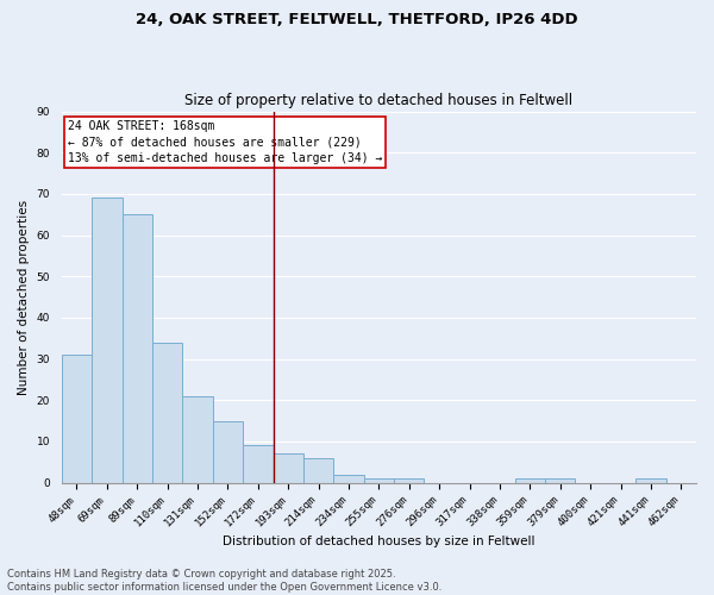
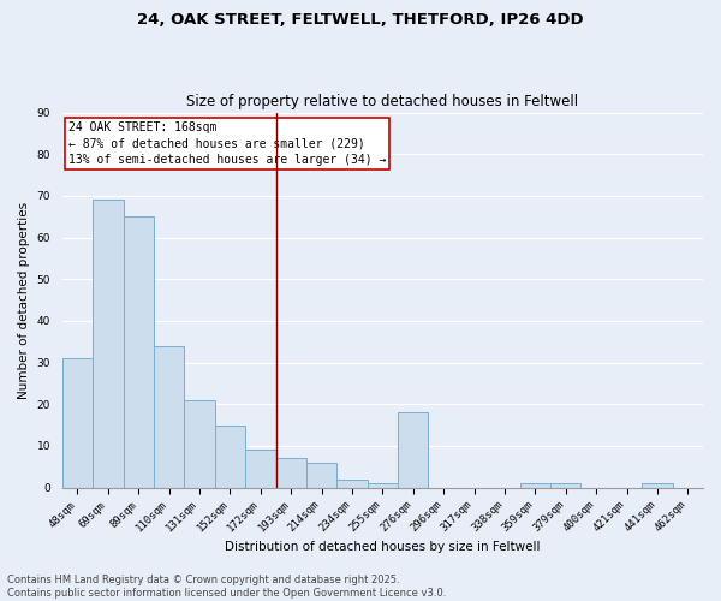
276sqm: 1 -> 18
